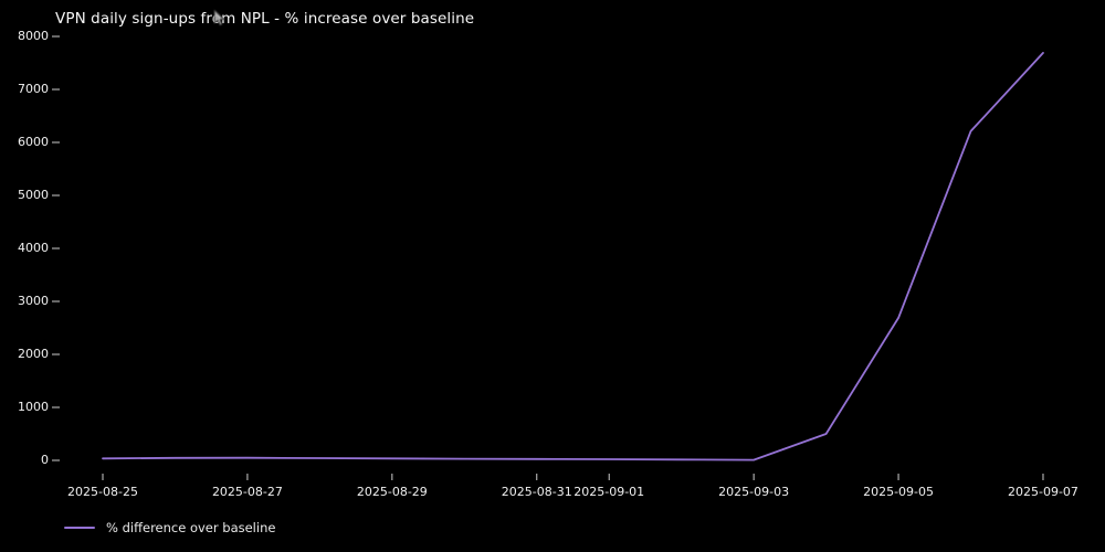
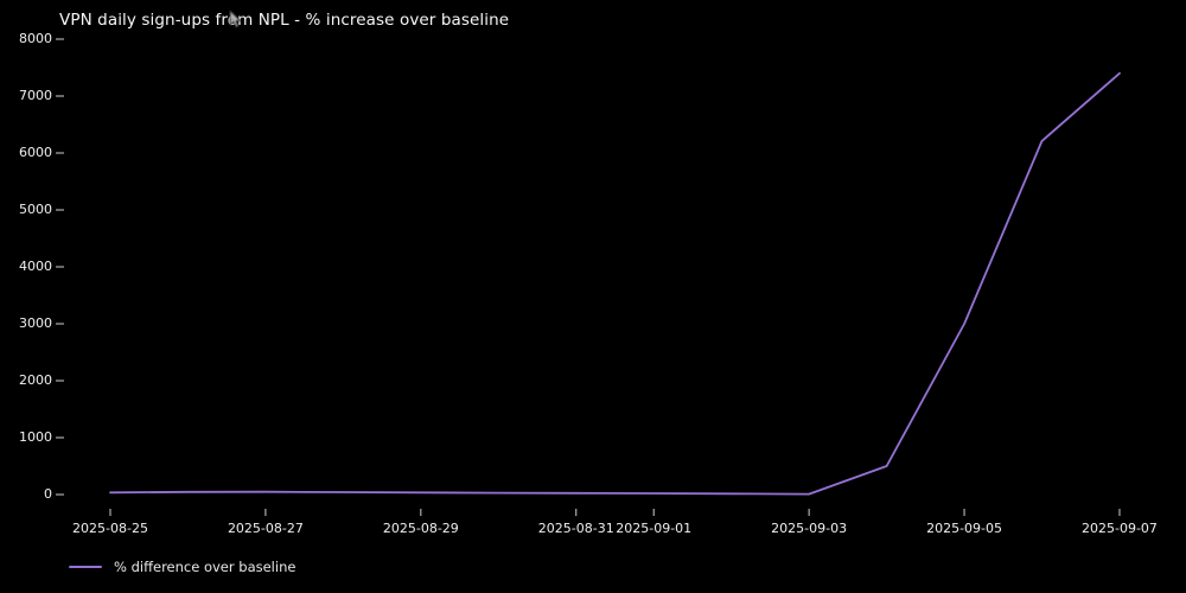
2025-09-05: 2700 -> 3000
2025-09-07: 7700 -> 7400
